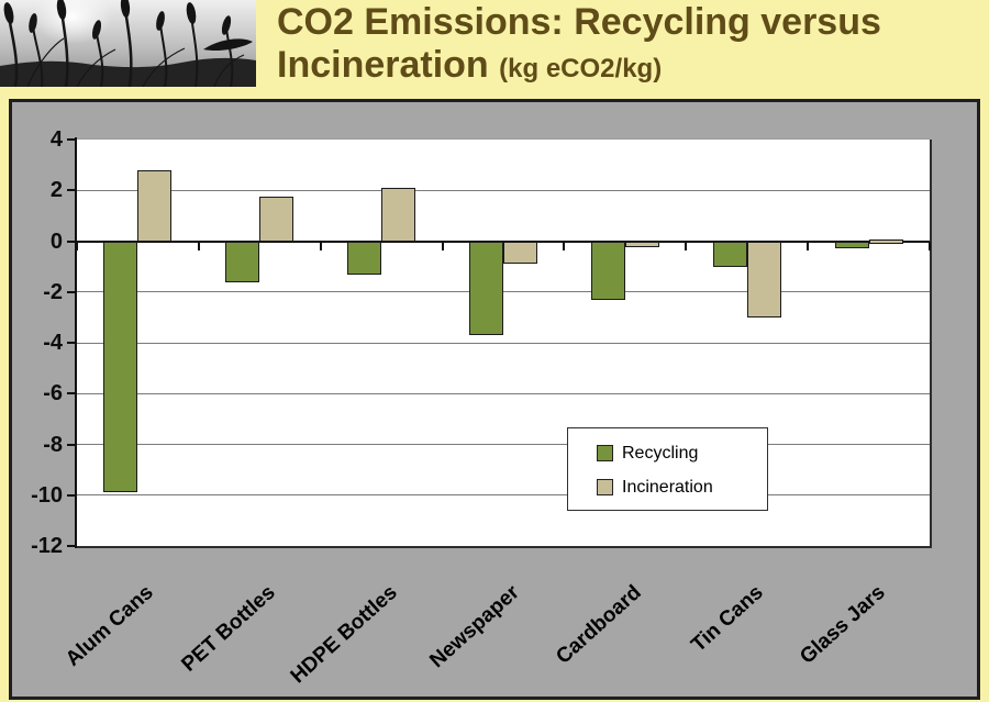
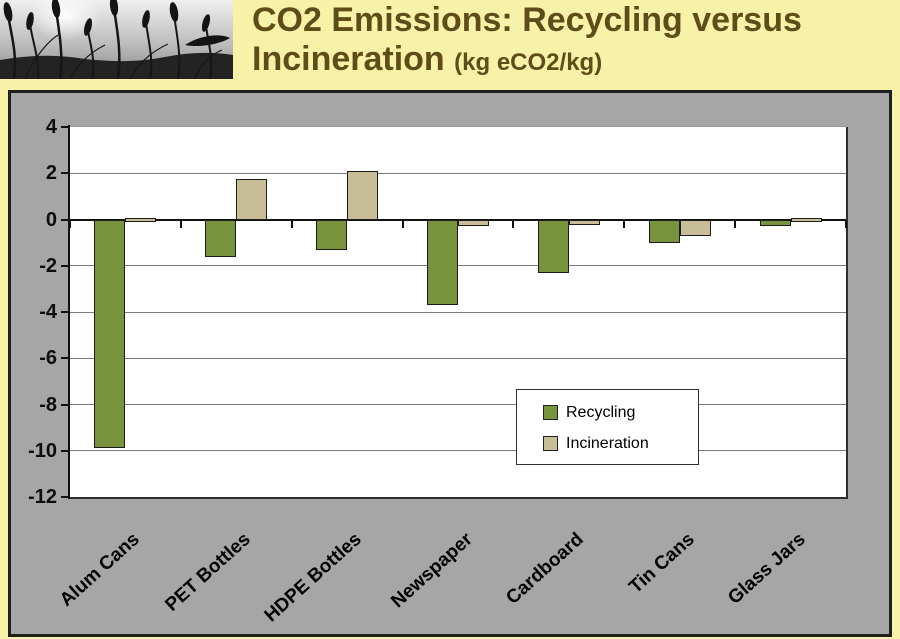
Incineration/Alum Cans: 2.8 -> 0.1
Incineration/Newspaper: -0.9 -> -0.3
Incineration/Tin Cans: -3.0 -> -0.7
